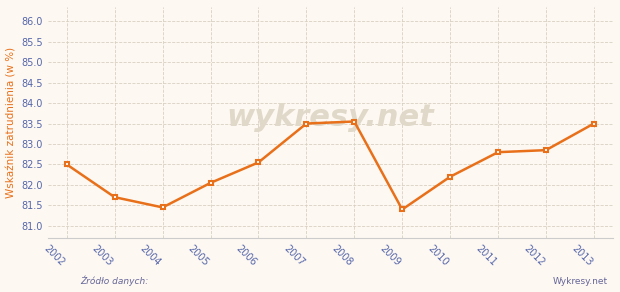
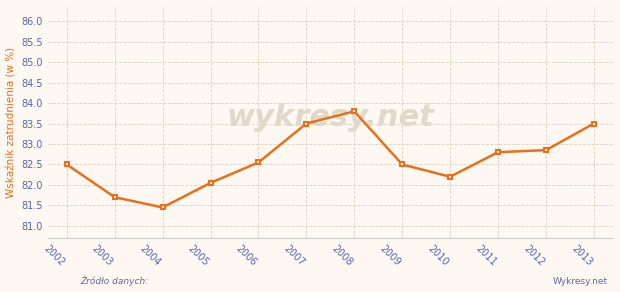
2008: 83.55 -> 83.80
2009: 81.40 -> 82.50
